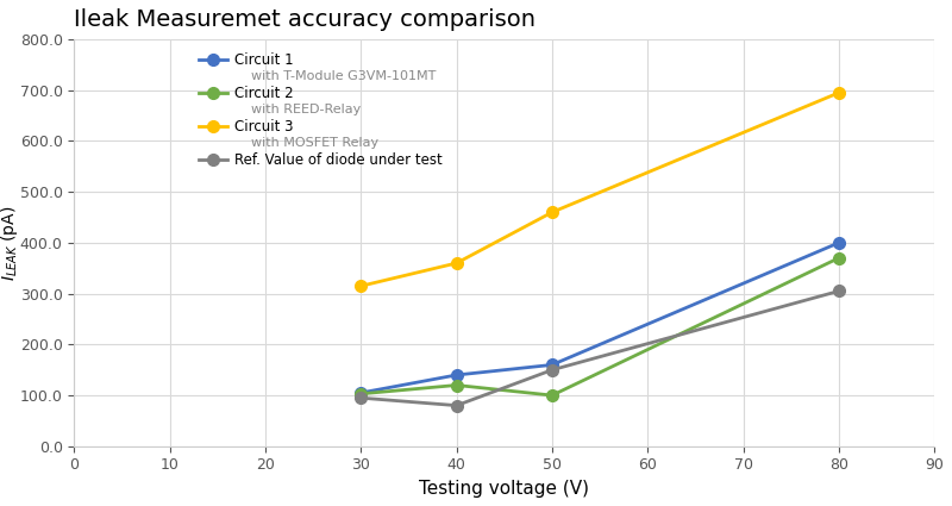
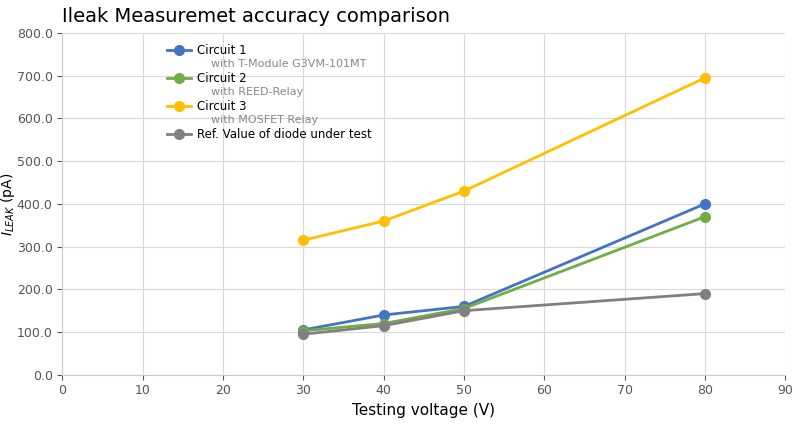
Ref. Value of diode under test/40: 80 -> 115
Circuit 2/50: 100 -> 155
Circuit 3/50: 460 -> 430
Ref. Value of diode under test/80: 305 -> 190
